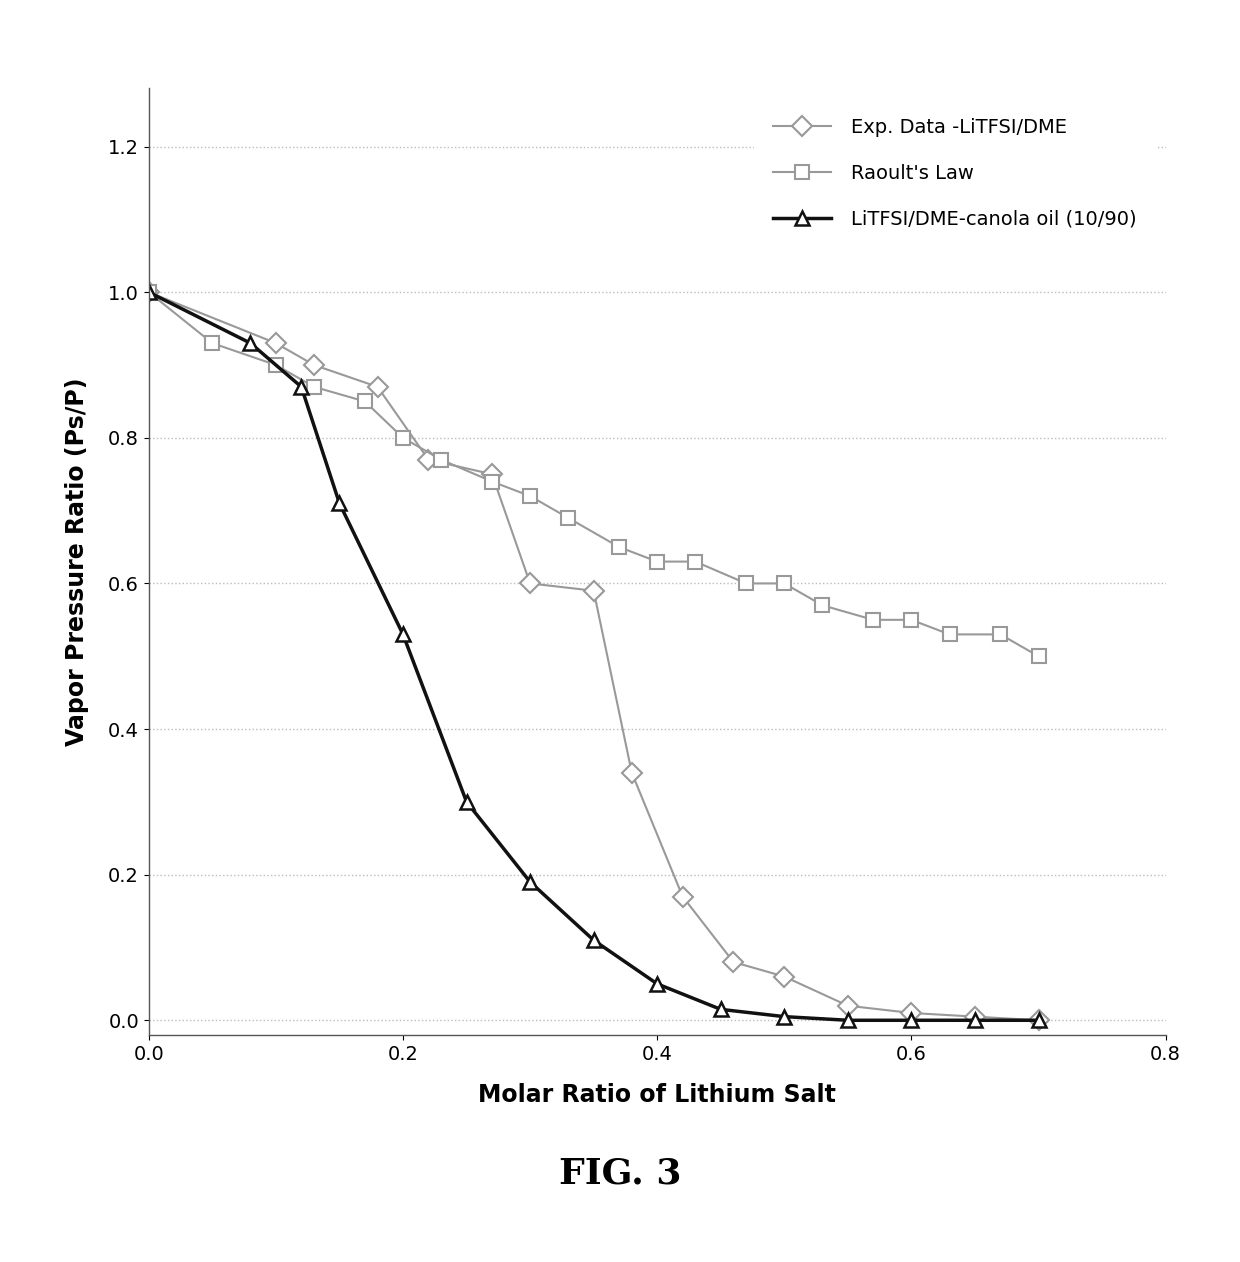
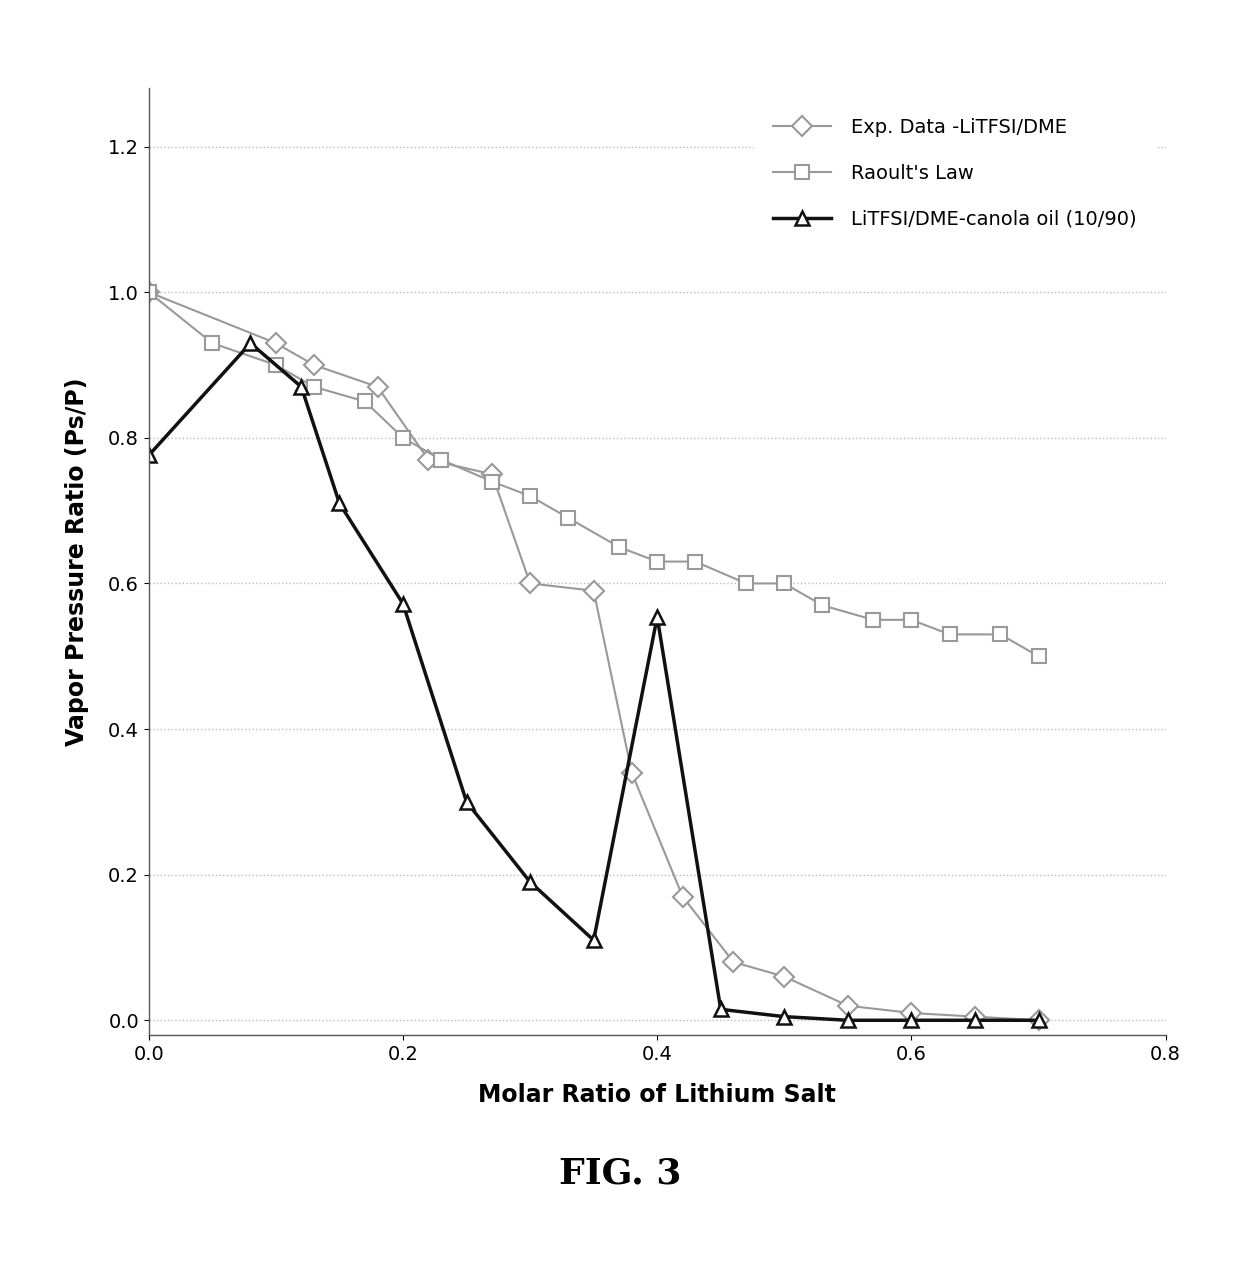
LiTFSI/DME-canola oil (10/90)/0.0: 1.000 -> 0.776
LiTFSI/DME-canola oil (10/90)/0.2: 0.530 -> 0.572
LiTFSI/DME-canola oil (10/90)/0.4: 0.050 -> 0.554
